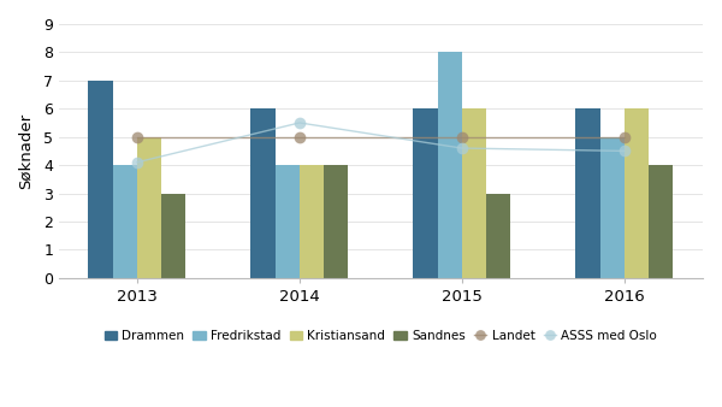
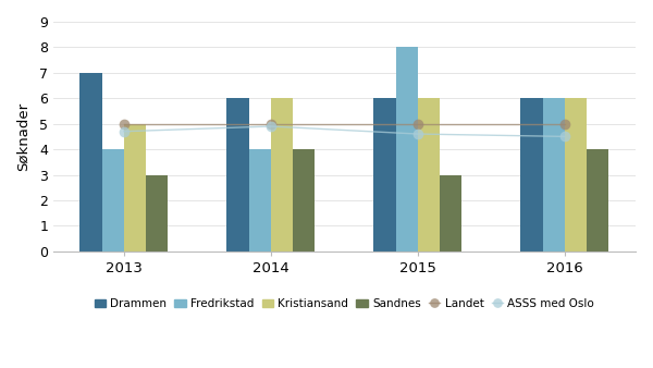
ASSS med Oslo/2013: 4.1 -> 4.7
ASSS med Oslo/2014: 5.5 -> 4.9
Kristiansand/2014: 4 -> 6
Fredrikstad/2016: 5 -> 6
